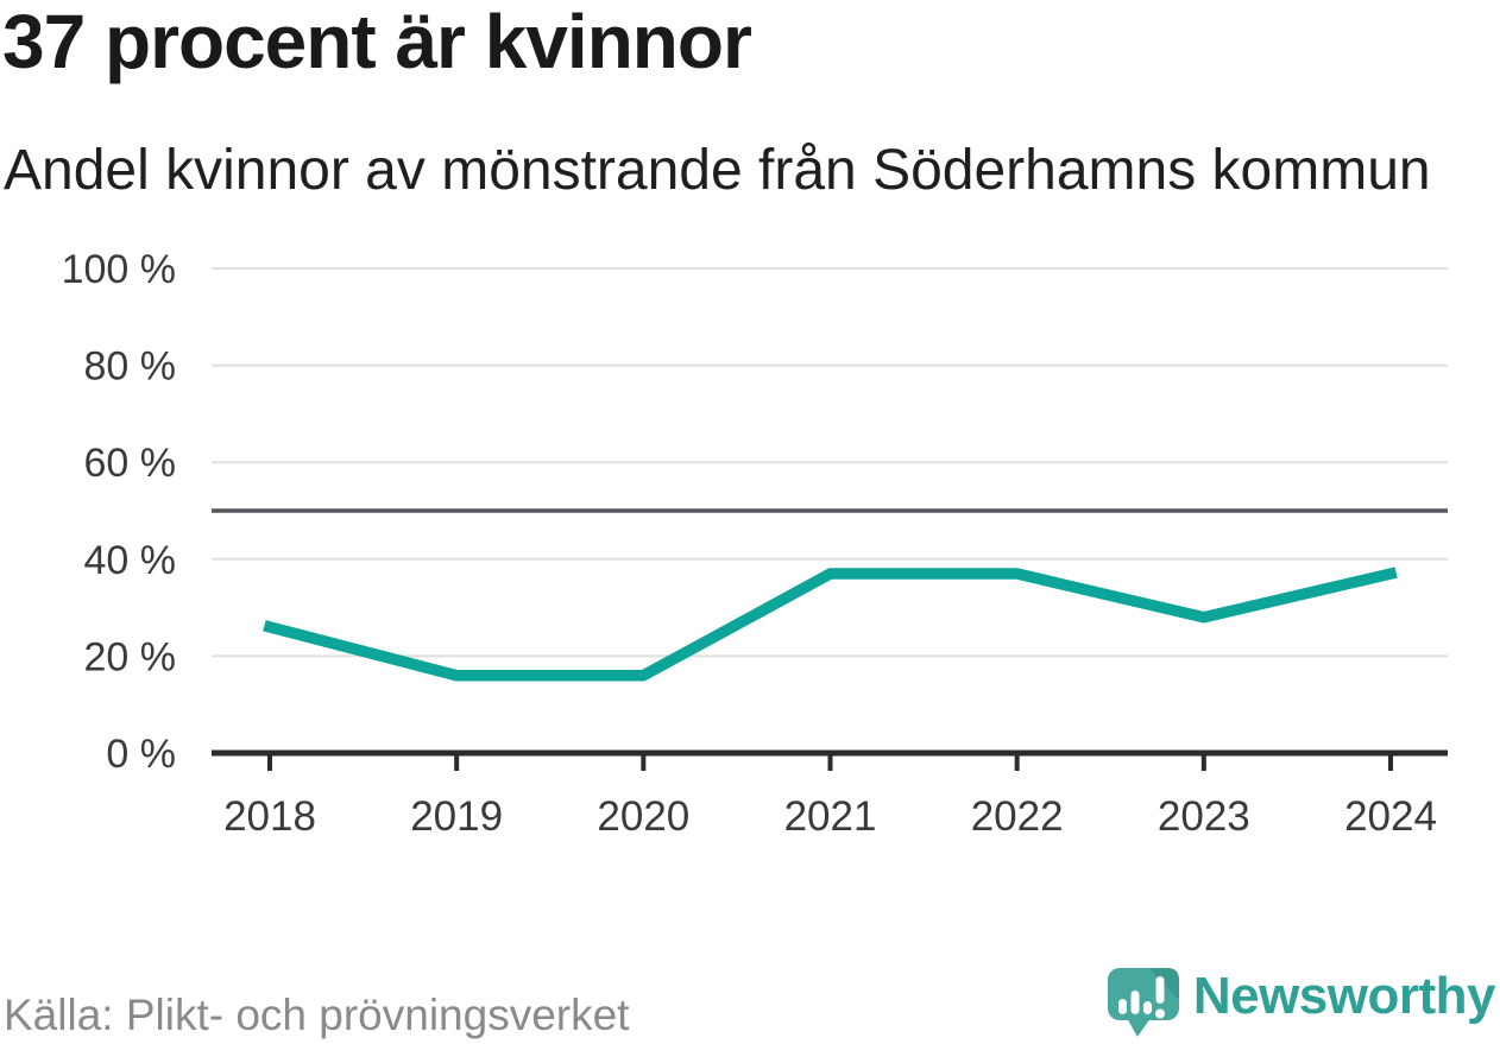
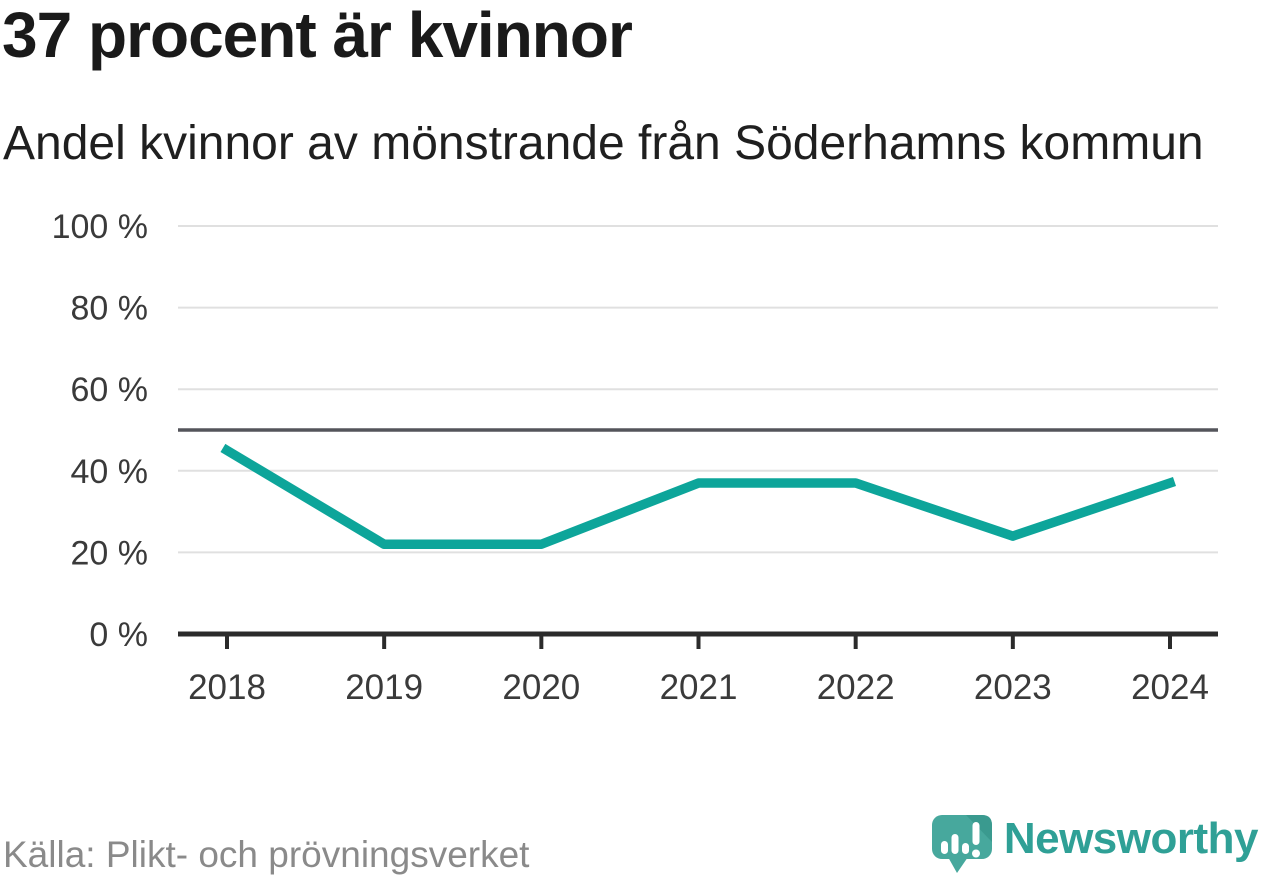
2018: 26% -> 45%
2019: 16% -> 22%
2020: 16% -> 22%
2023: 28% -> 24%
